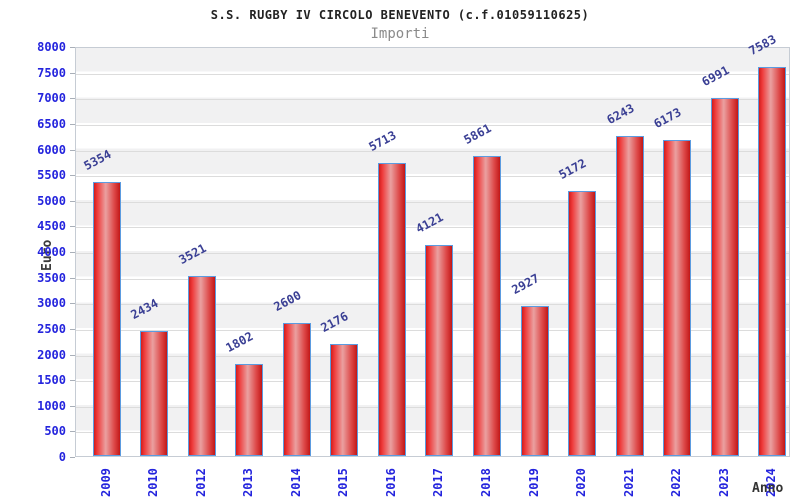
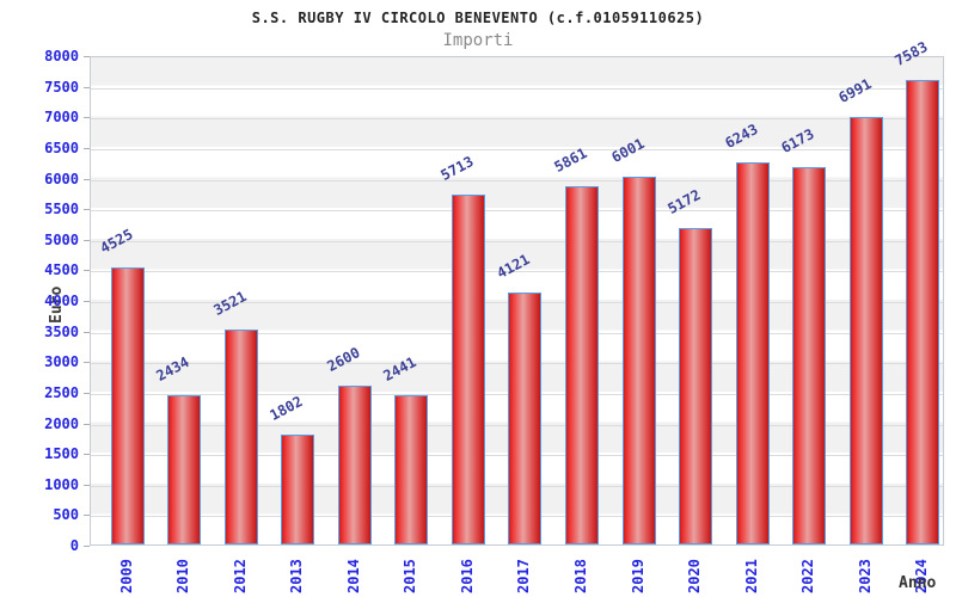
2009: 5354 -> 4525
2015: 2176 -> 2441
2019: 2927 -> 6001
